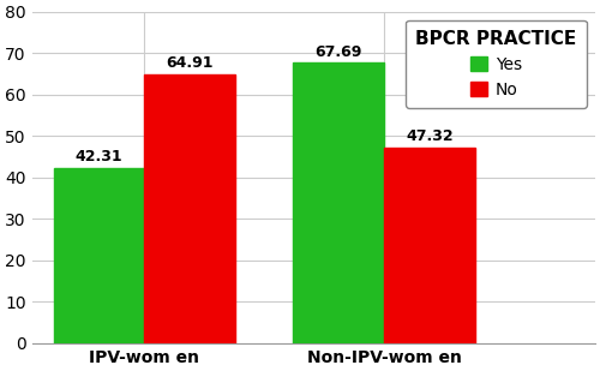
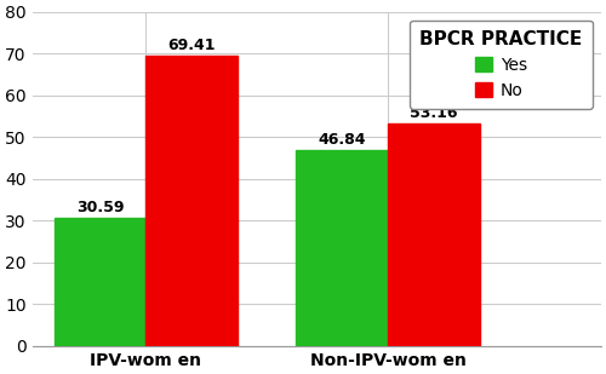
Yes/IPV-wom en: 42.31 -> 30.59
No/IPV-wom en: 64.91 -> 69.41
Yes/Non-IPV-wom en: 67.69 -> 46.84
No/Non-IPV-wom en: 47.32 -> 53.16
